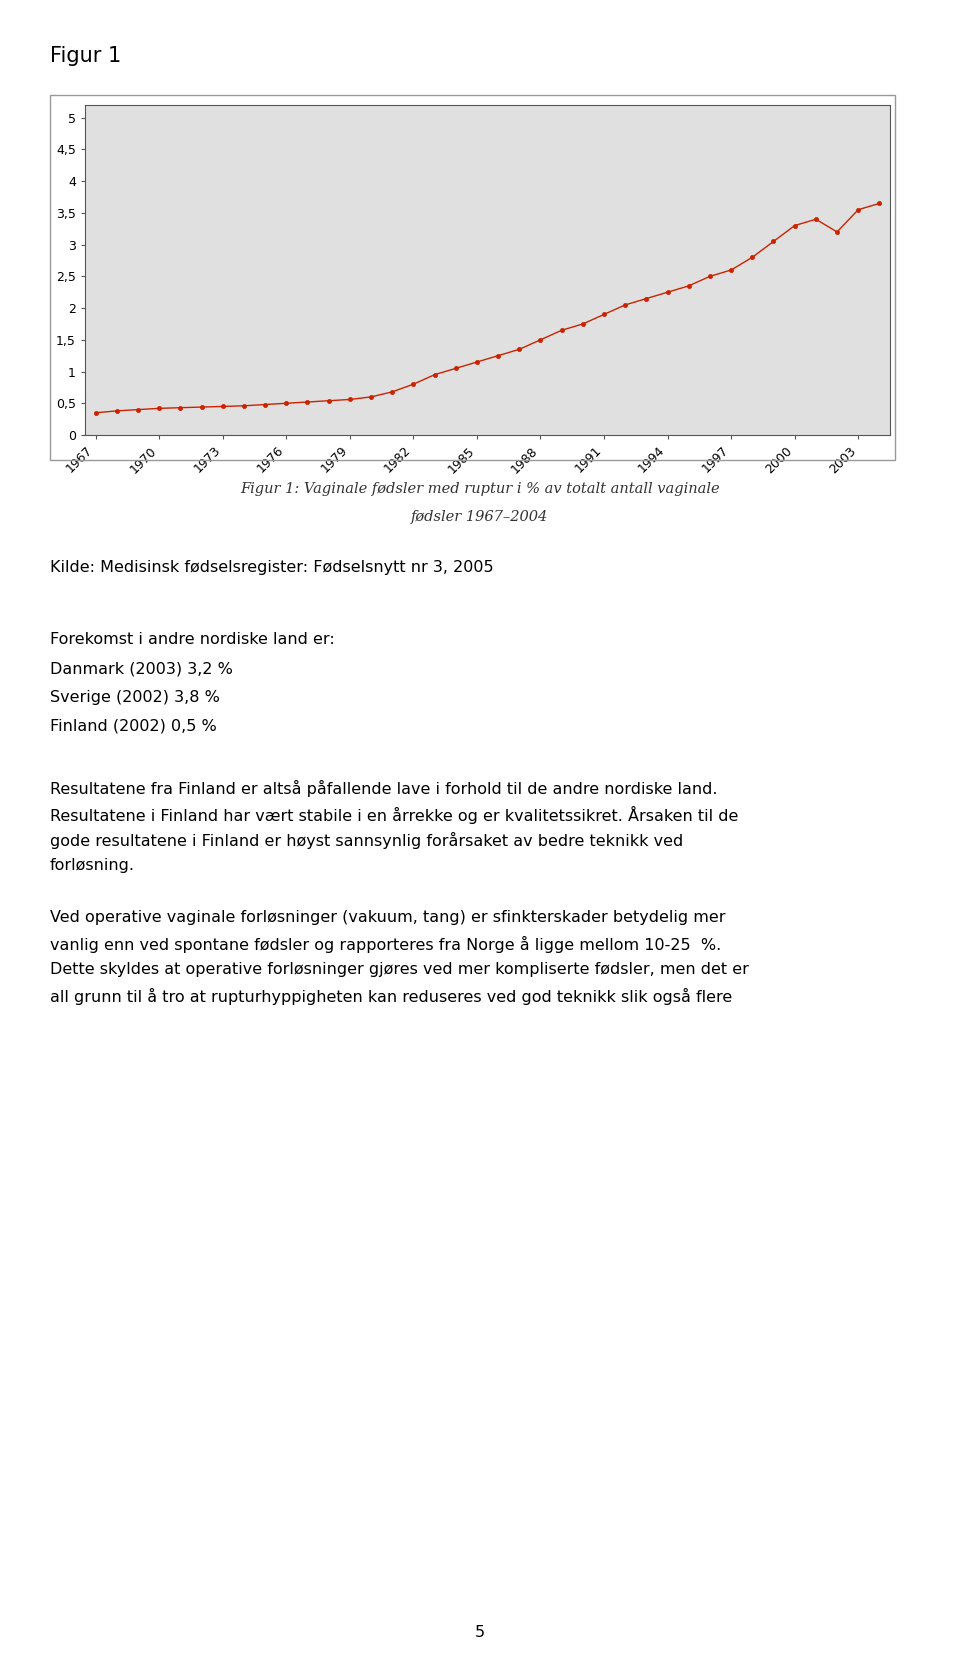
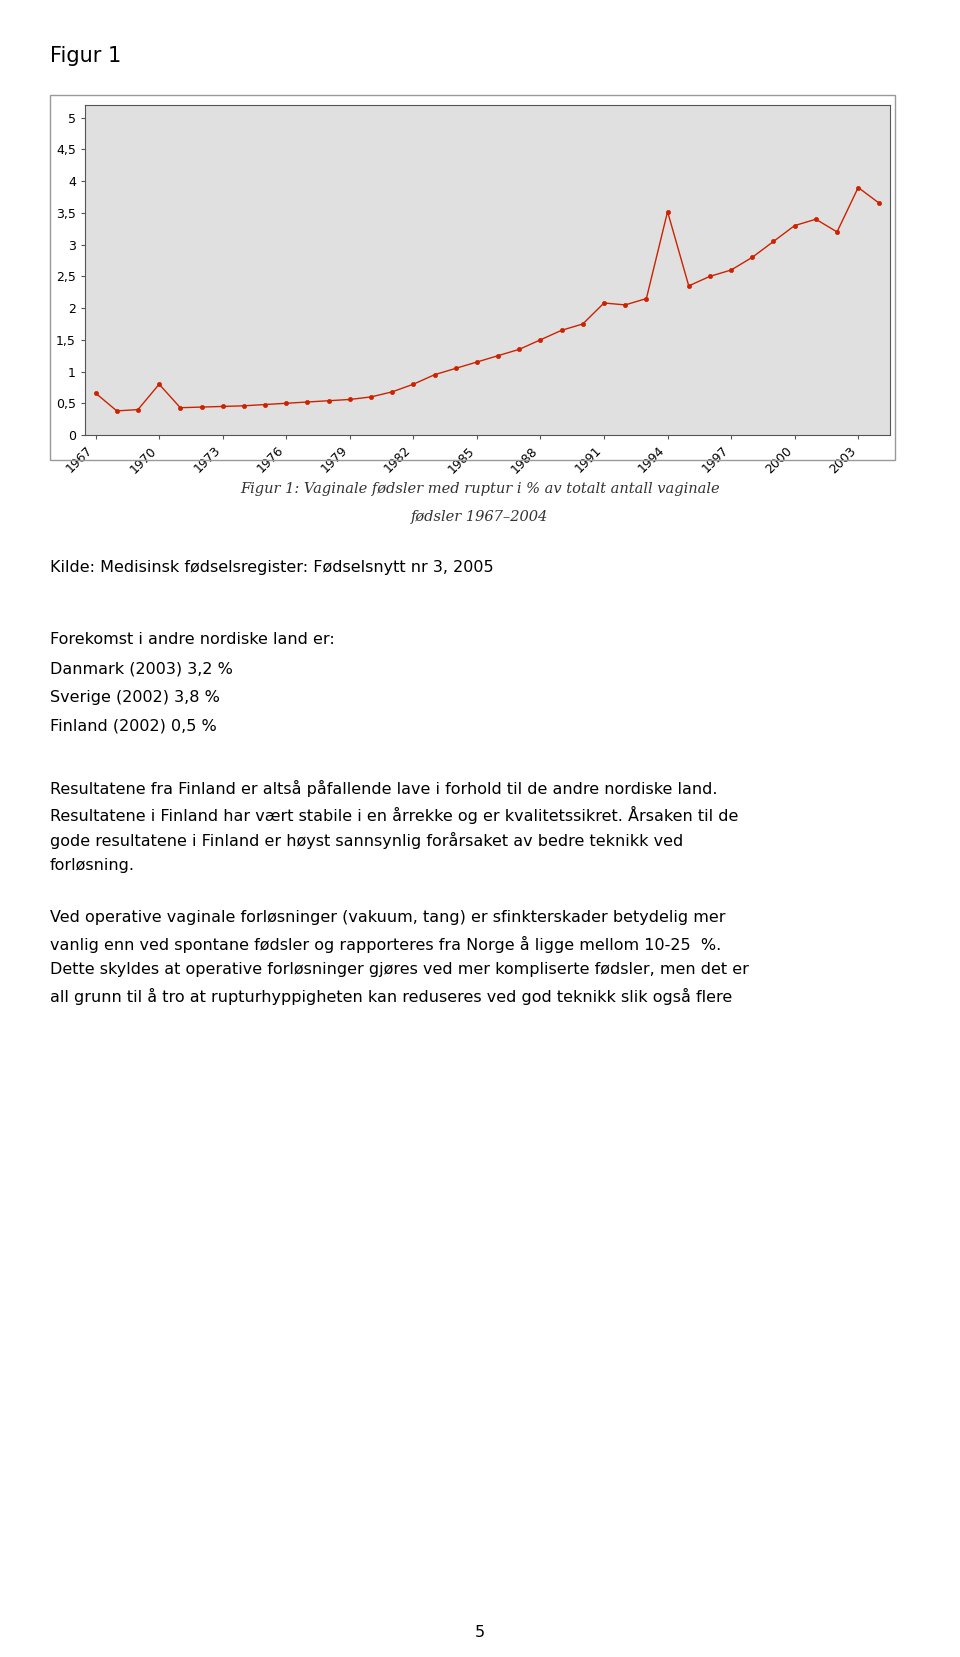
1967: 0,35 -> 0,66
1970: 0,42 -> 0,80
1991: 1,90 -> 2,08
1994: 2,25 -> 3,52
2003: 3,55 -> 3,90
